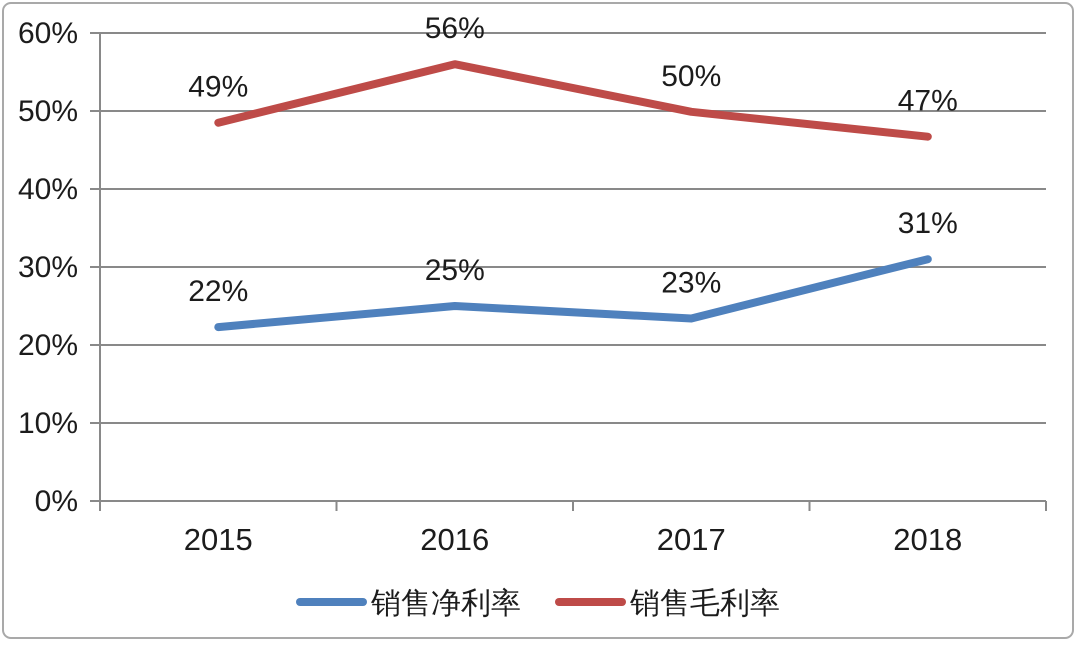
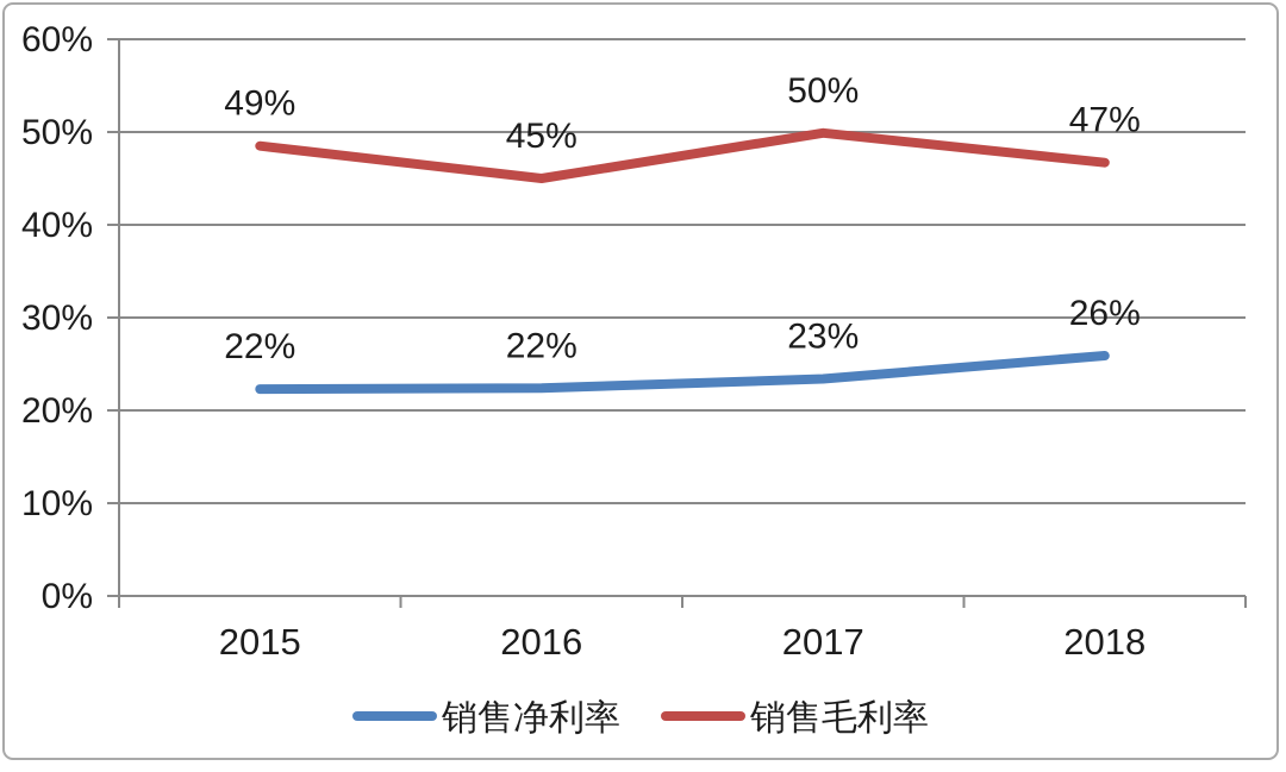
销售净利率/2016: 25% -> 22%
销售毛利率/2016: 56% -> 45%
销售净利率/2018: 31% -> 26%
